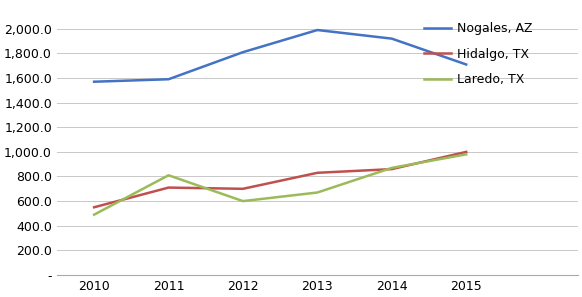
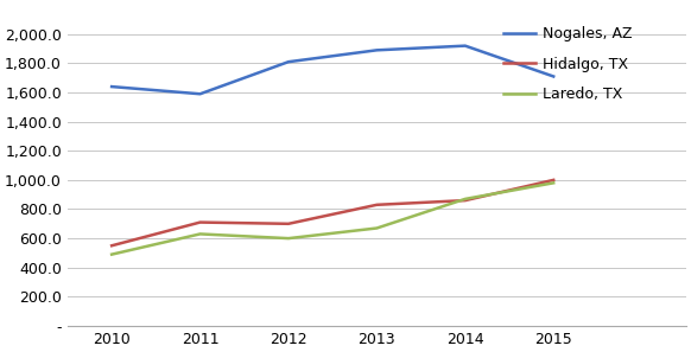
Nogales, AZ/2010: 1,570 -> 1,640
Laredo, TX/2011: 810 -> 630
Nogales, AZ/2013: 1,990 -> 1,890
